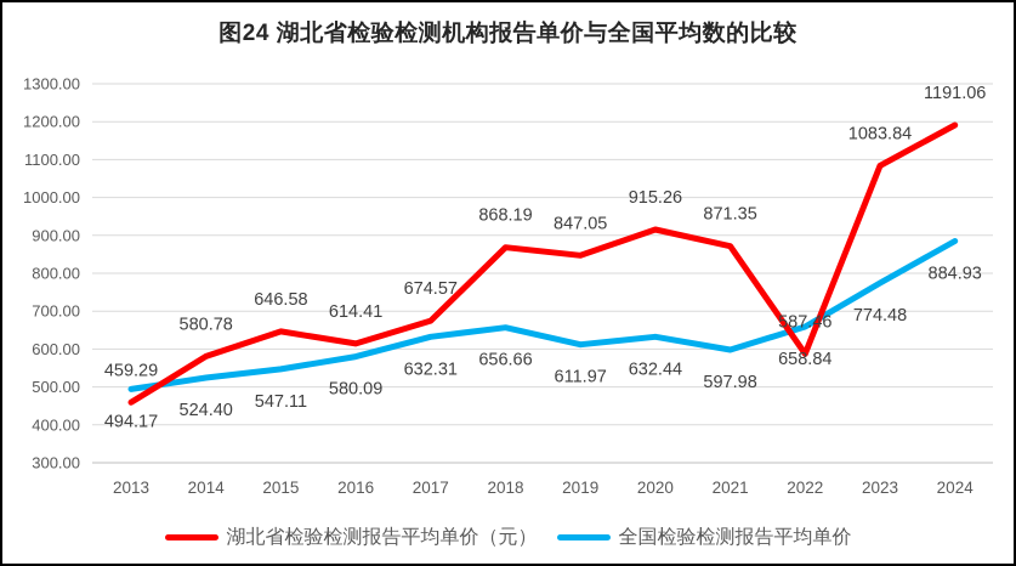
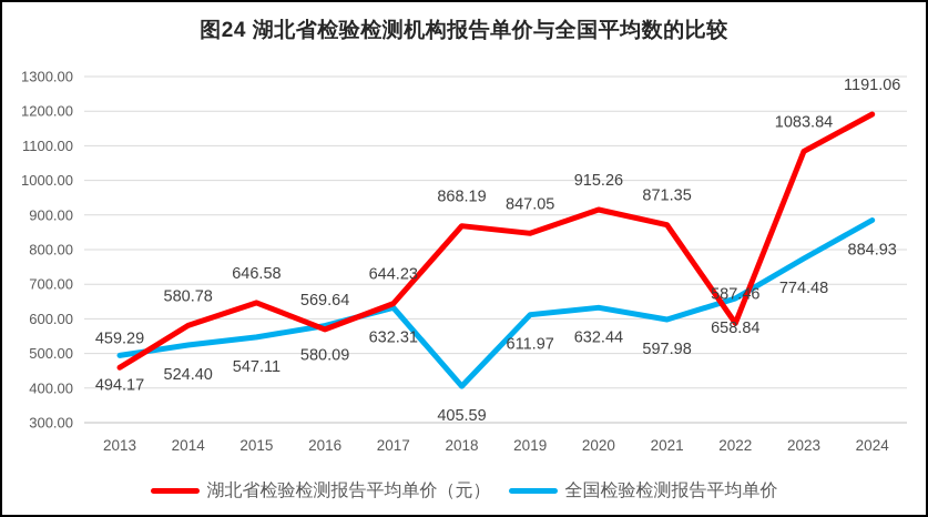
湖北省检验检测报告平均单价（元）/2016: 614.41 -> 569.64
湖北省检验检测报告平均单价（元）/2017: 674.57 -> 644.23
全国检验检测报告平均单价/2018: 656.66 -> 405.59
